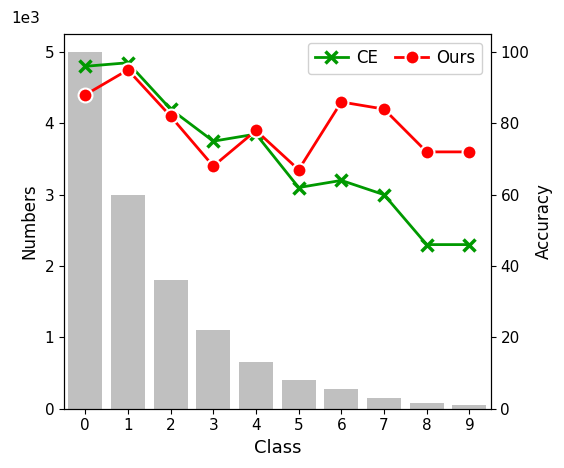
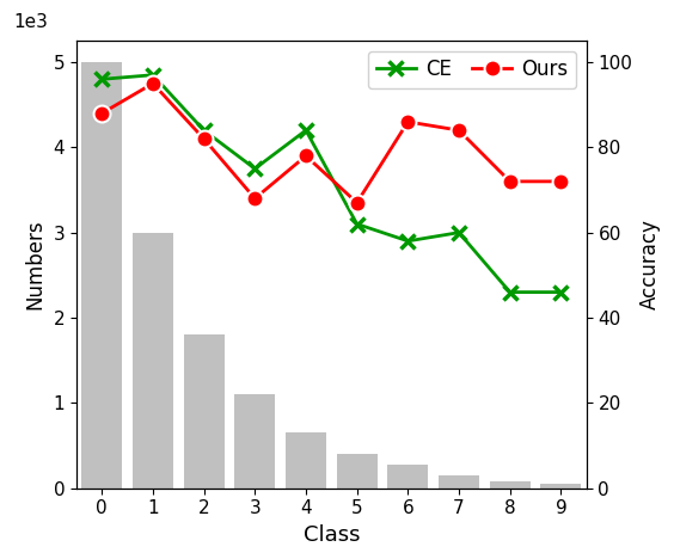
CE/4: 77 -> 84
CE/6: 64 -> 58
